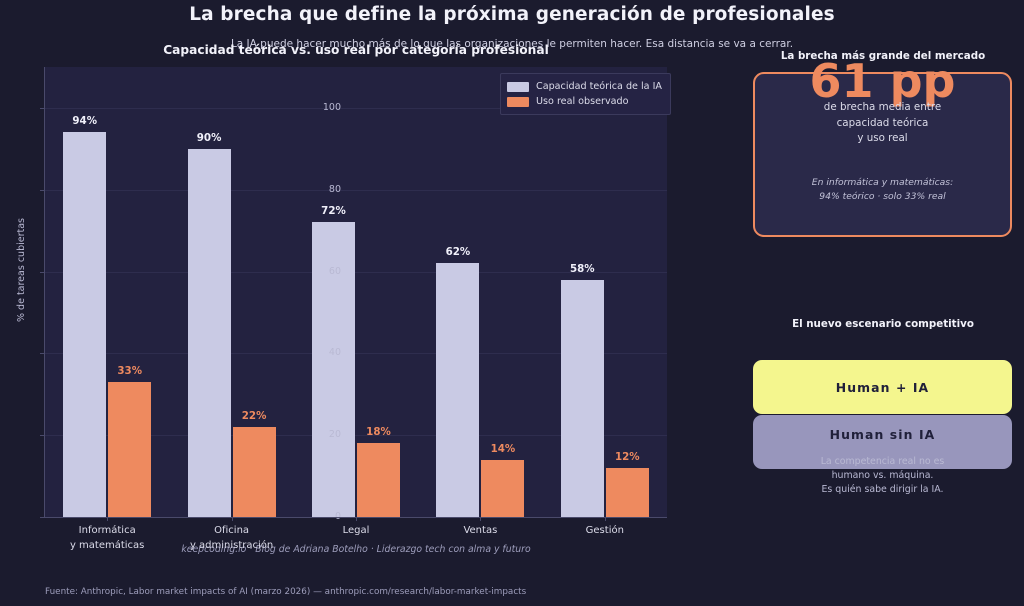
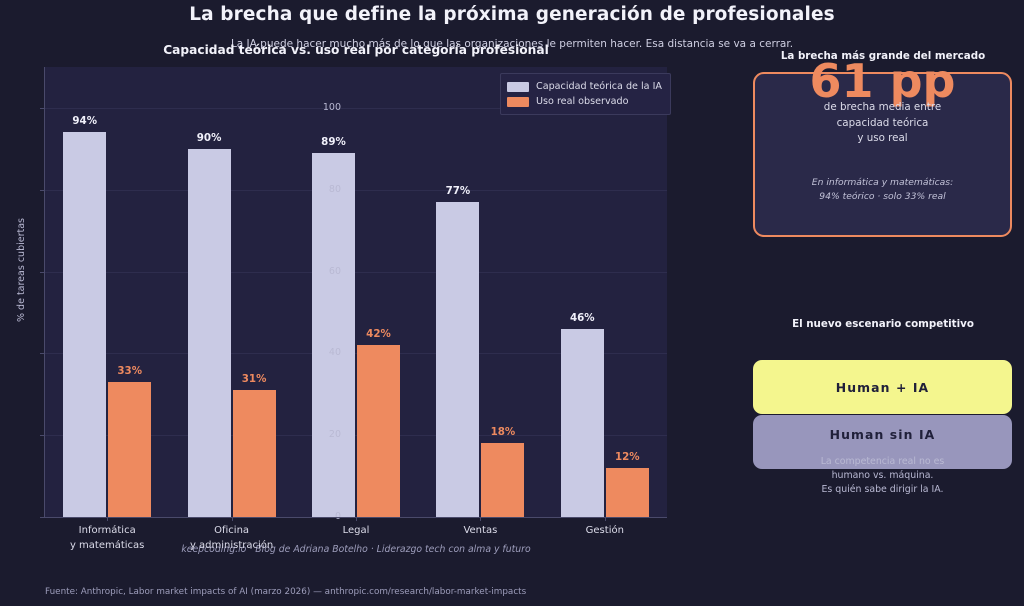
Uso real observado/Oficina y administración: 22% -> 31%
Capacidad teórica de la IA/Legal: 72% -> 89%
Uso real observado/Legal: 18% -> 42%
Capacidad teórica de la IA/Ventas: 62% -> 77%
Uso real observado/Ventas: 14% -> 18%
Capacidad teórica de la IA/Gestión: 58% -> 46%
